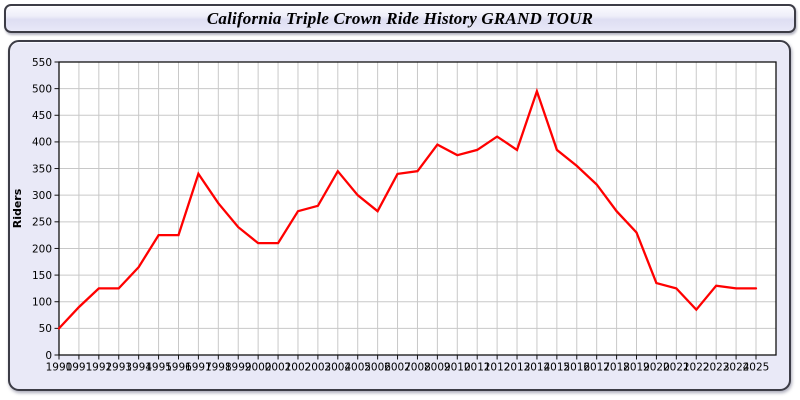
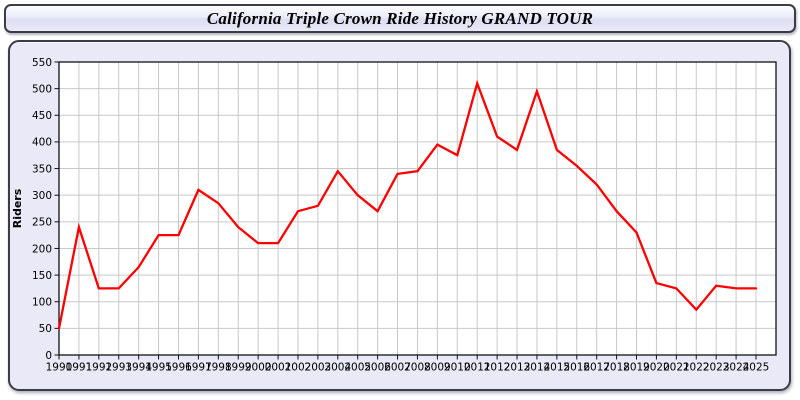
1991: 90 -> 240
1997: 340 -> 310
2011: 380 -> 510
